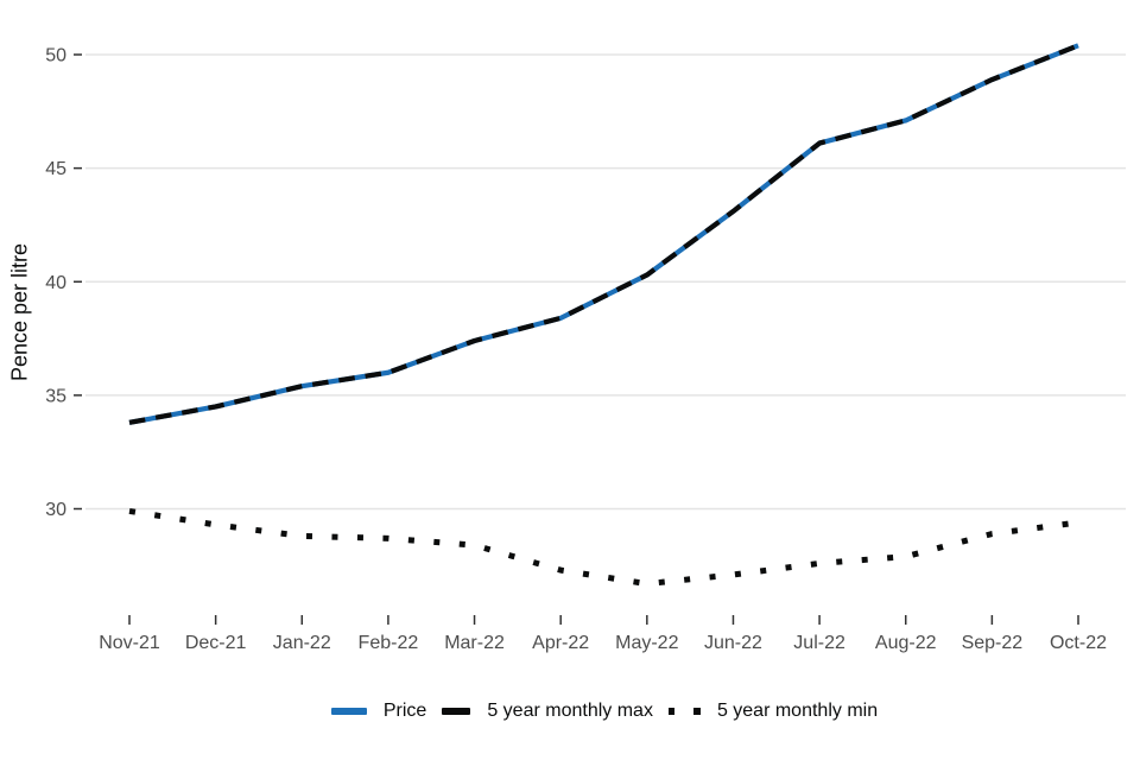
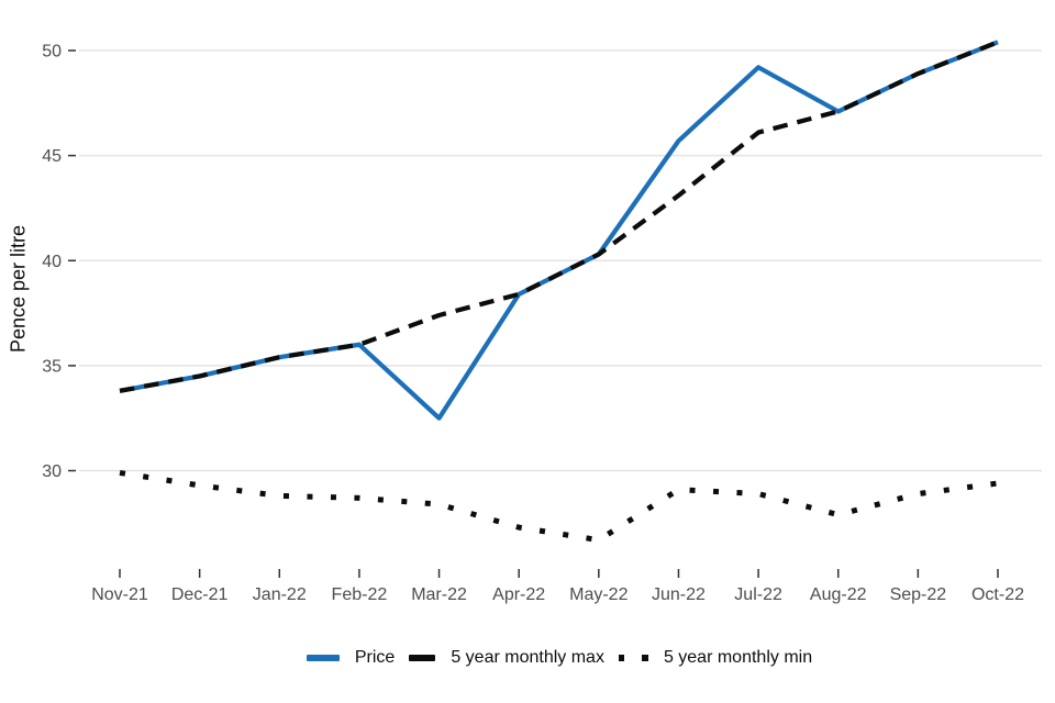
Price/Mar-22: 37.4 -> 32.5
Price/Jun-22: 43.1 -> 45.7
5 year monthly min/Jun-22: 27.1 -> 29.1
Price/Jul-22: 46.1 -> 49.2
5 year monthly min/Jul-22: 27.6 -> 28.9
